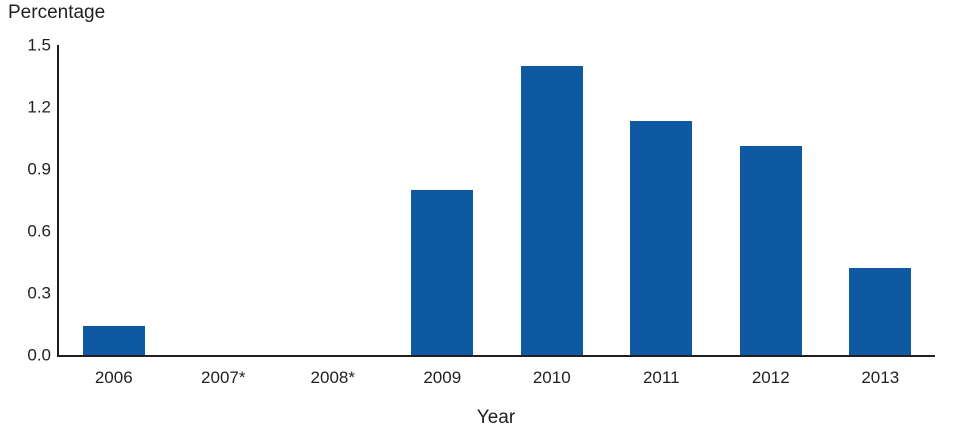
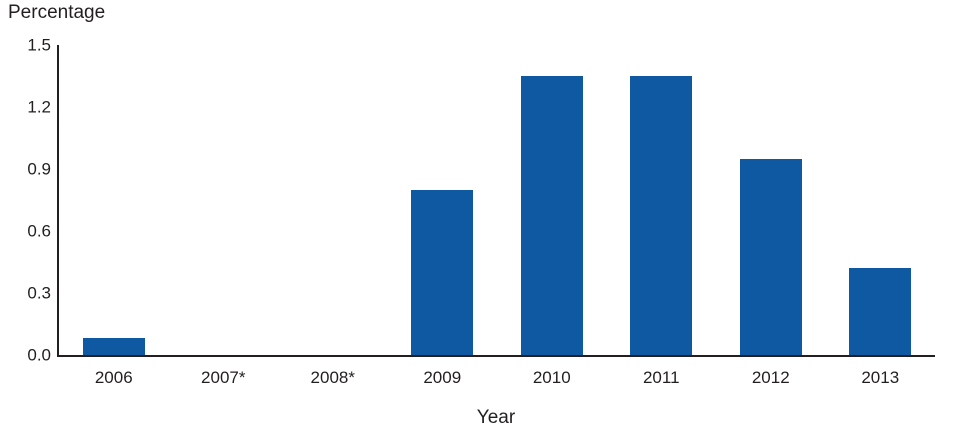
2006: 0.14 -> 0.08
2010: 1.40 -> 1.35
2011: 1.13 -> 1.35
2012: 1.01 -> 0.95
